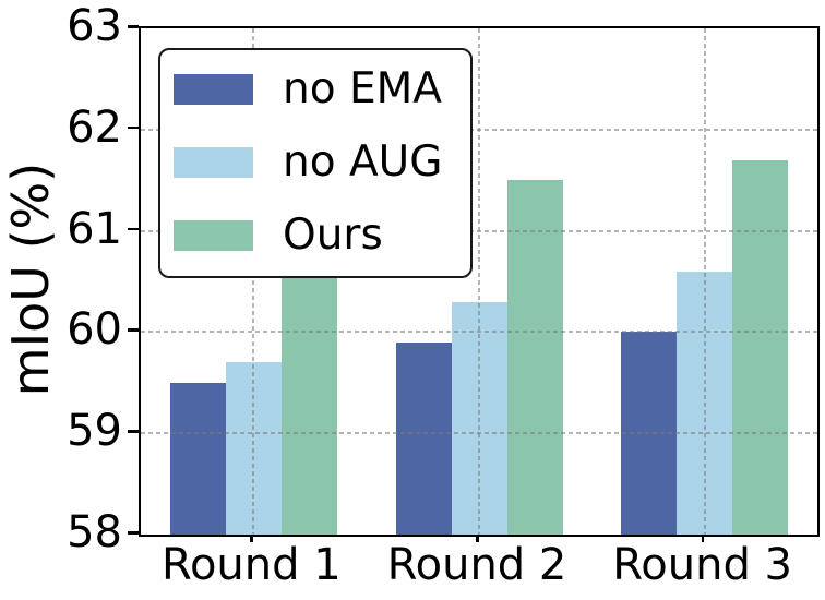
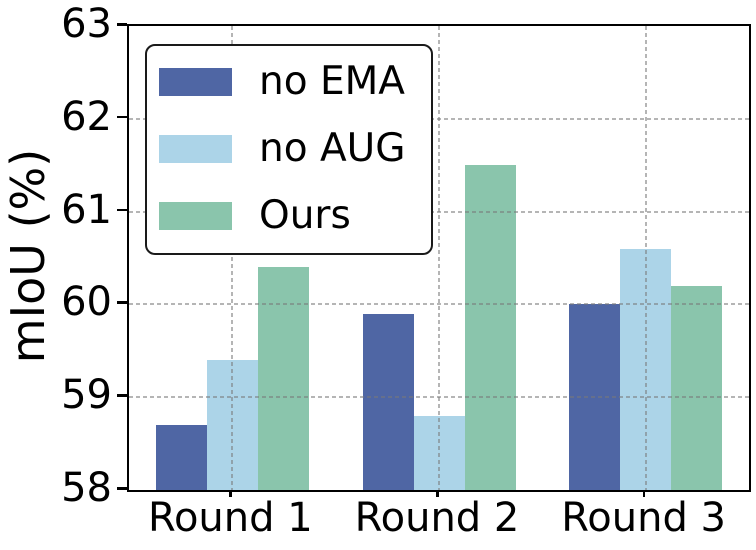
no EMA/Round 1: 59.5 -> 58.7
no AUG/Round 1: 59.7 -> 59.4
Ours/Round 1: 60.8 -> 60.4
no AUG/Round 2: 60.3 -> 58.8
Ours/Round 3: 61.7 -> 60.2
